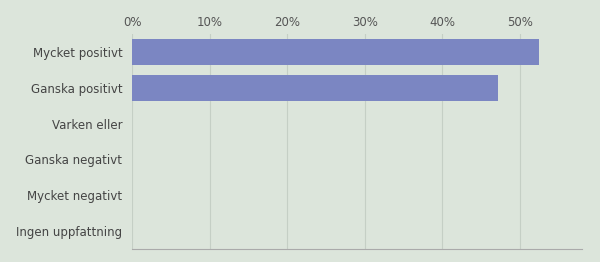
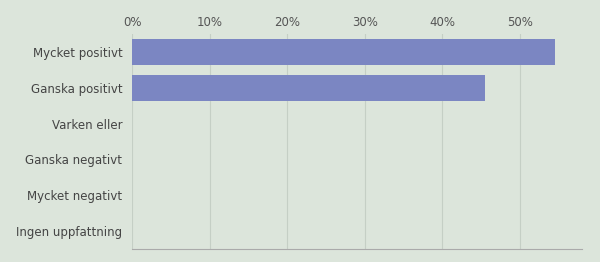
Mycket positivt: 52.4% -> 54.5%
Ganska positivt: 47.2% -> 45.5%
